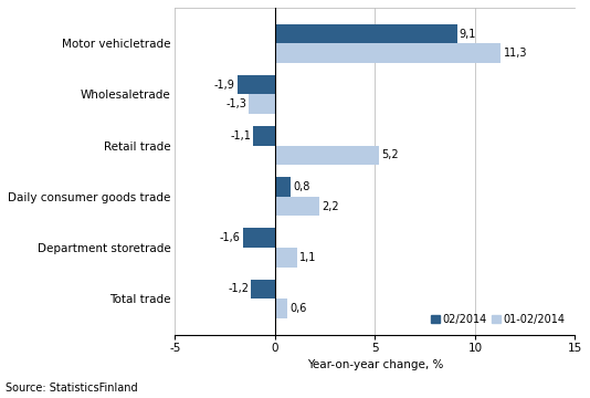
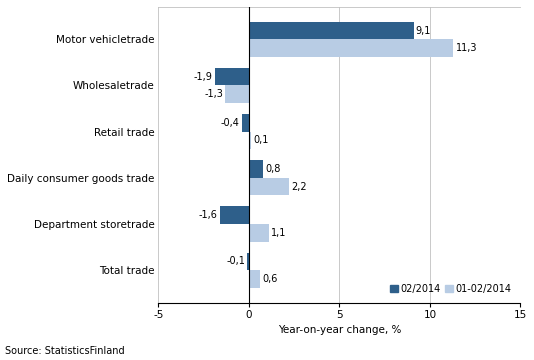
02/2014/Retail trade: -1,1 -> -0,4
01-02/2014/Retail trade: 5,2 -> 0,1
02/2014/Total trade: -1,2 -> -0,1
